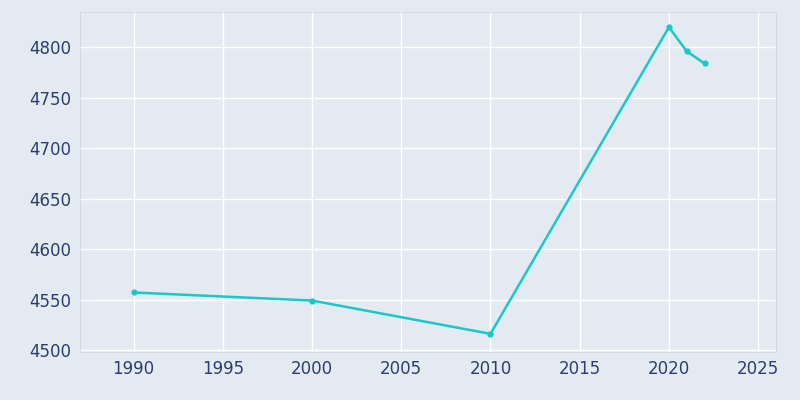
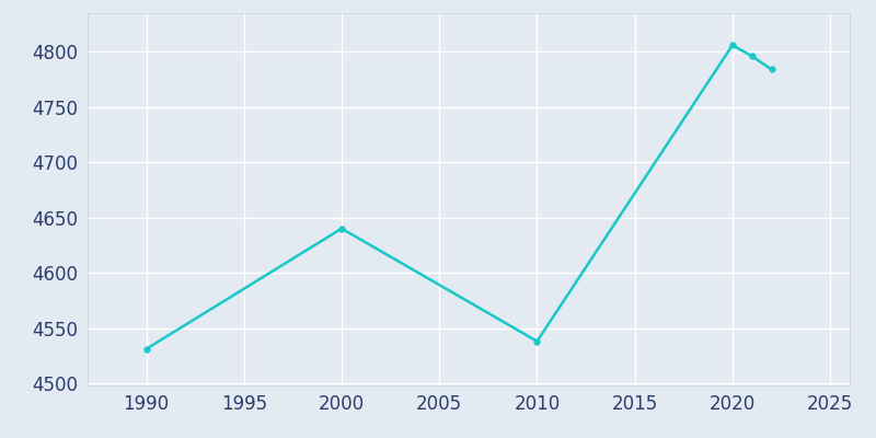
1990: 4557 -> 4531
2000: 4549 -> 4640
2010: 4516 -> 4538
2020: 4820 -> 4806
